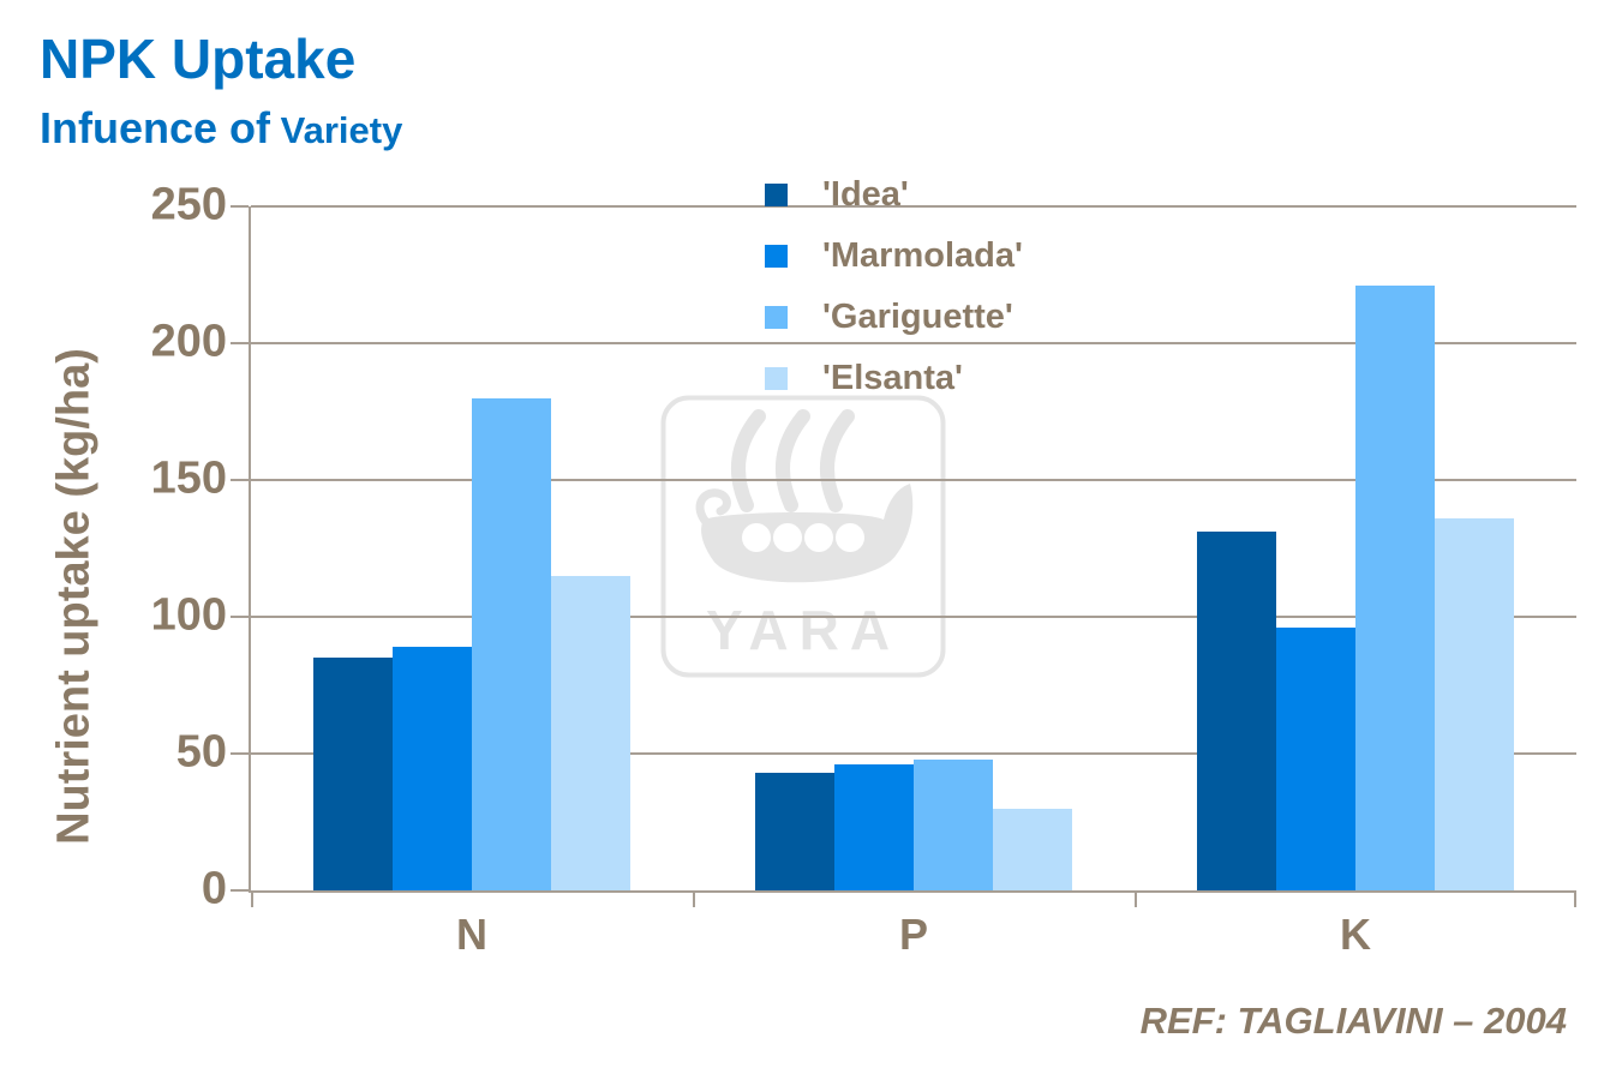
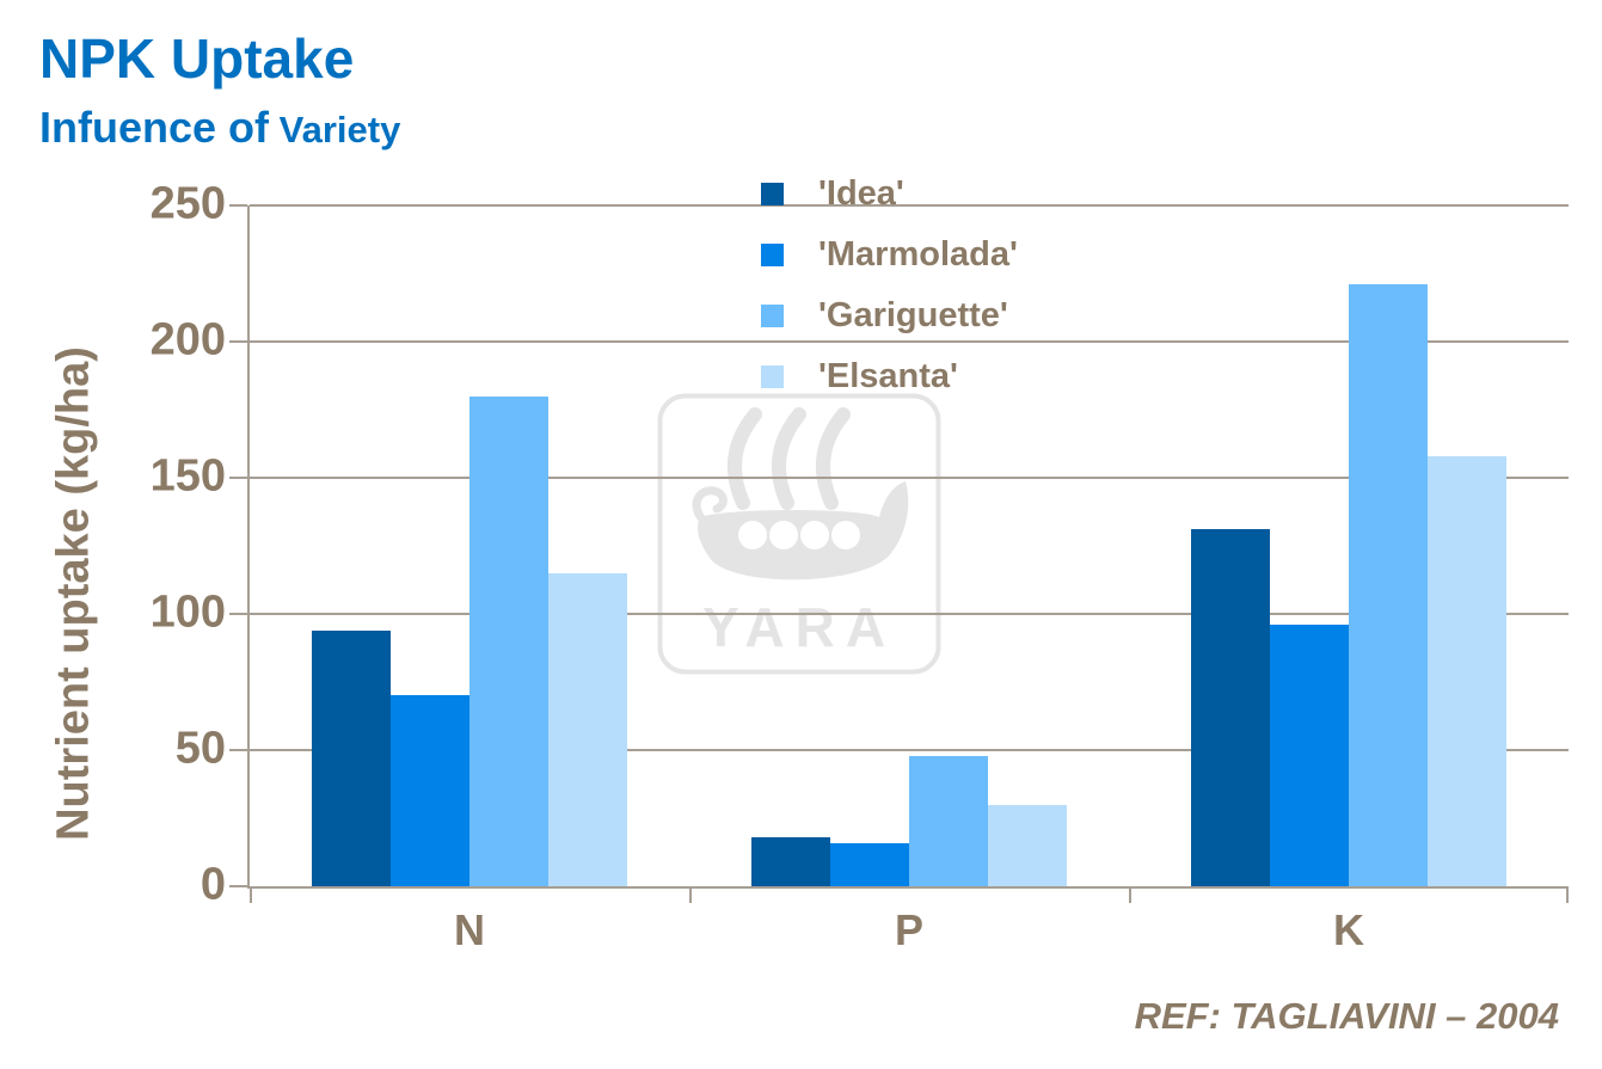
'Idea'/N: 85 -> 94
'Marmolada'/N: 89 -> 70
'Idea'/P: 43 -> 18
'Marmolada'/P: 46 -> 16
'Elsanta'/K: 136 -> 158
